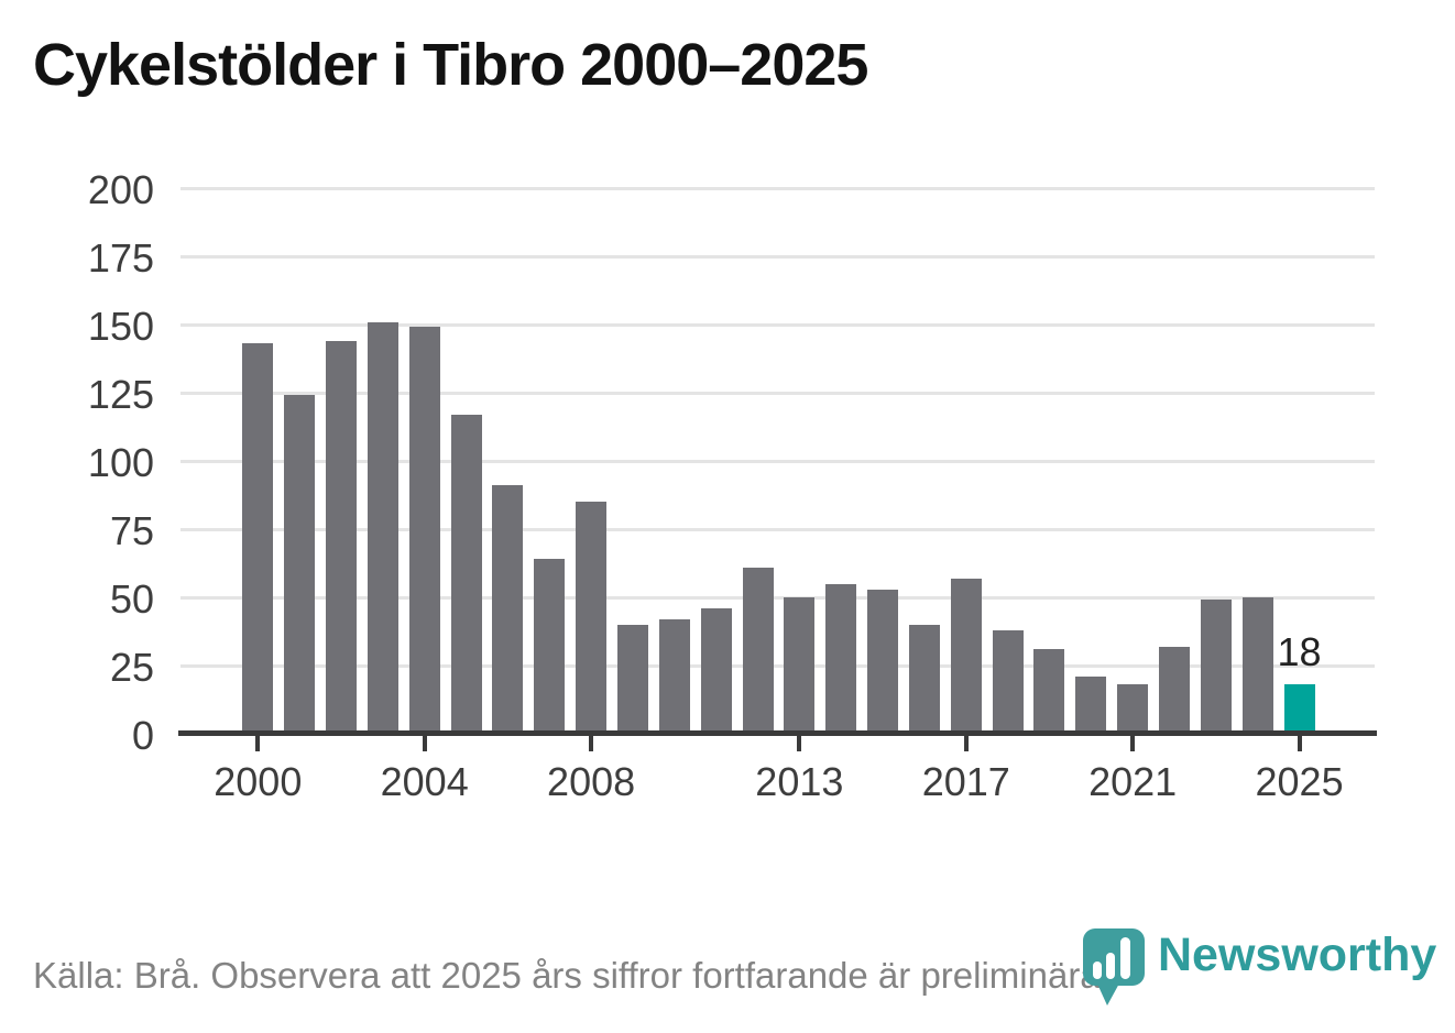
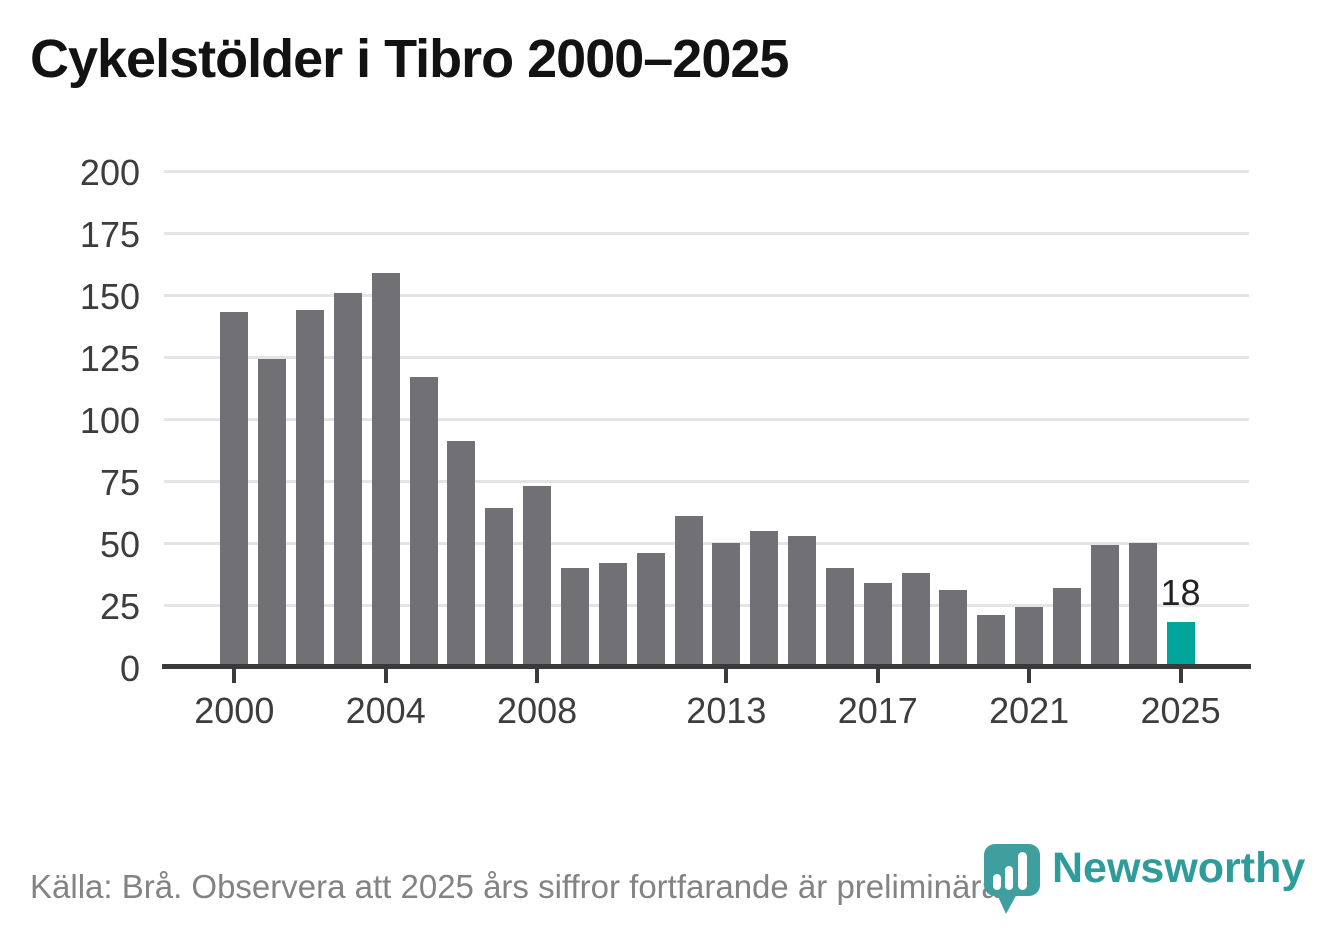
2004: 149 -> 159
2008: 85 -> 73
2017: 57 -> 34
2021: 18 -> 24
